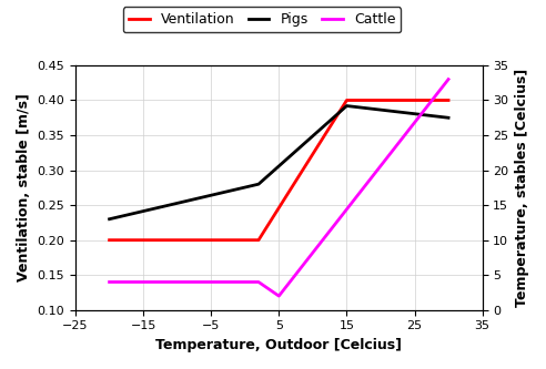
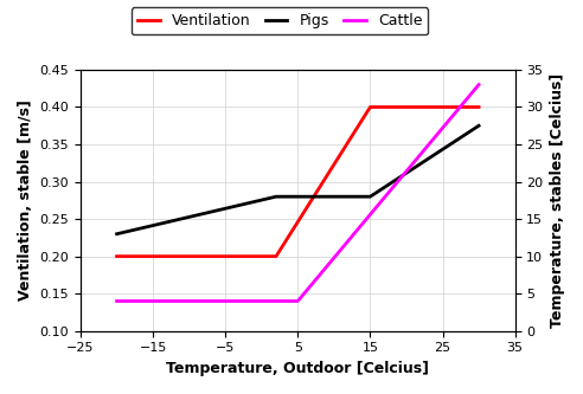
Cattle/5: 0.12 -> 0.14
Pigs/15: 0.392 -> 0.280
